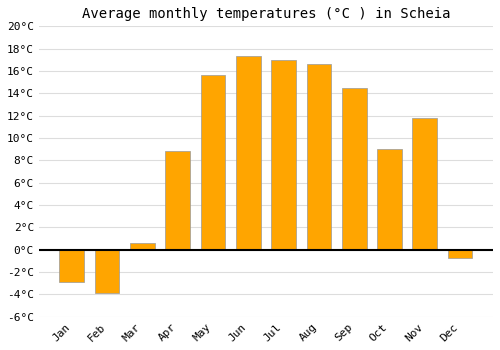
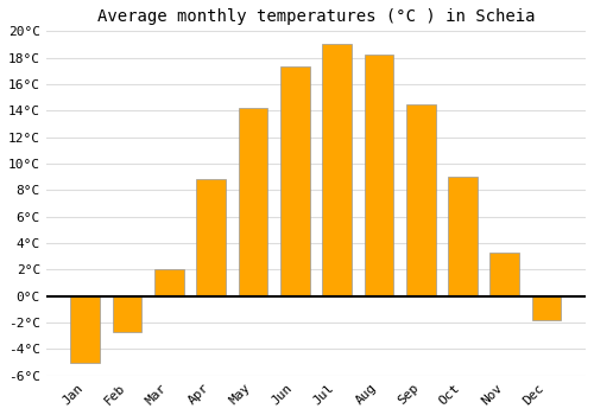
Jan: -2.9°C -> -5.0°C
Feb: -3.9°C -> -2.7°C
Mar: 0.6°C -> 2.0°C
May: 15.6°C -> 14.2°C
Jul: 17.0°C -> 19.0°C
Aug: 16.6°C -> 18.2°C
Nov: 11.8°C -> 3.3°C
Dec: -0.7°C -> -1.8°C
